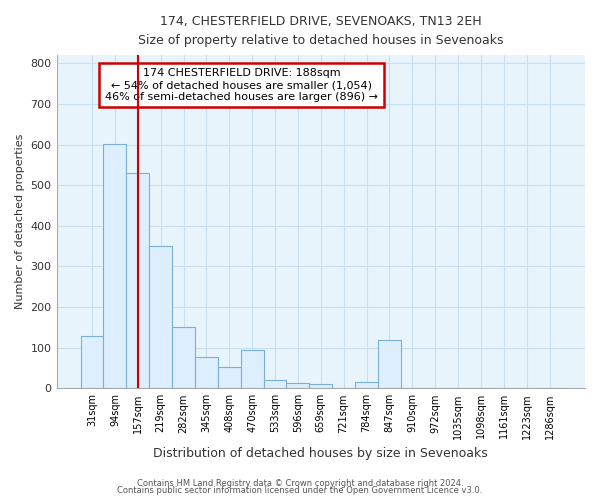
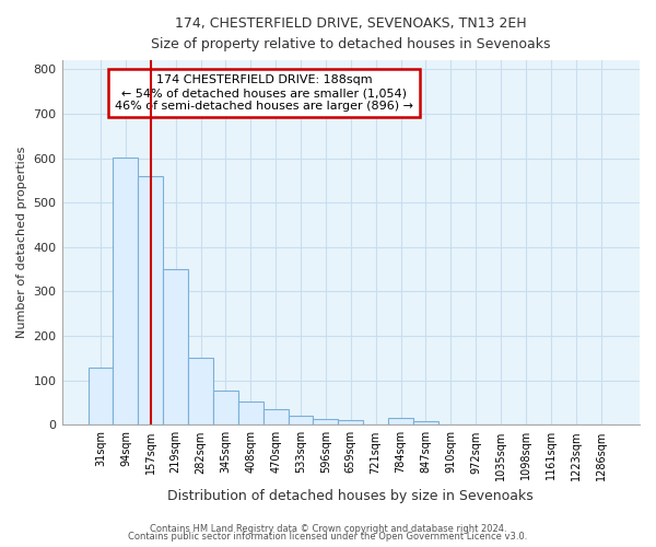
157sqm: 530 -> 560
470sqm: 95 -> 35
847sqm: 120 -> 8
